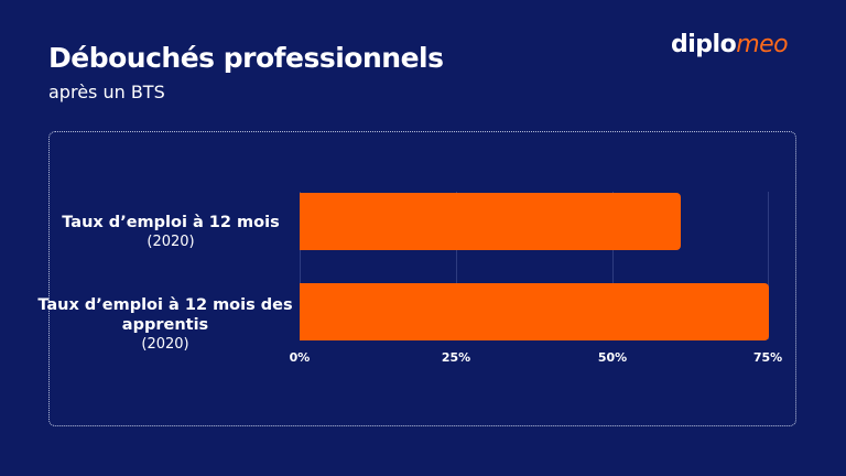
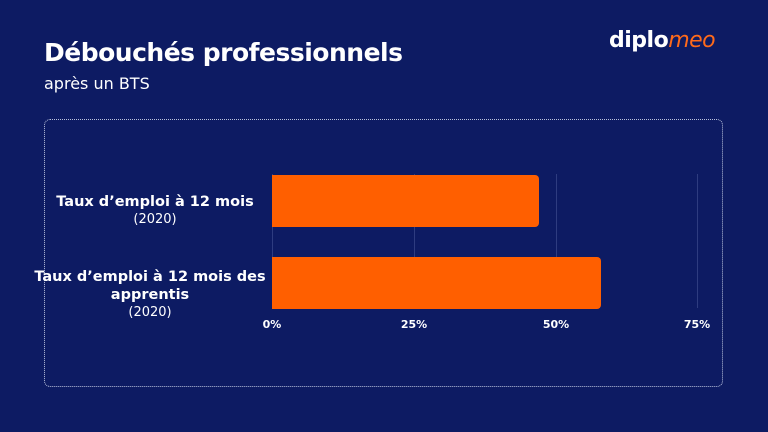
Taux d’emploi à 12 mois (2020): 61% -> 47%
Taux d’emploi à 12 mois des apprentis (2020): 75% -> 58%
